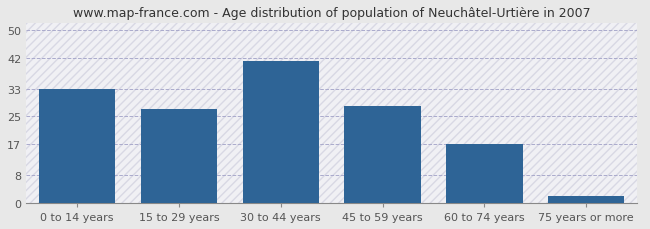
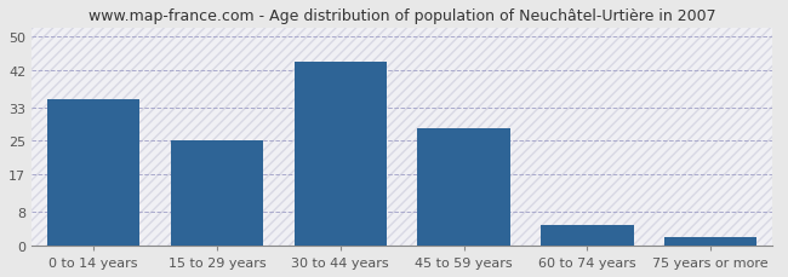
0 to 14 years: 33 -> 35
15 to 29 years: 27 -> 25
30 to 44 years: 41 -> 44
60 to 74 years: 17 -> 5
